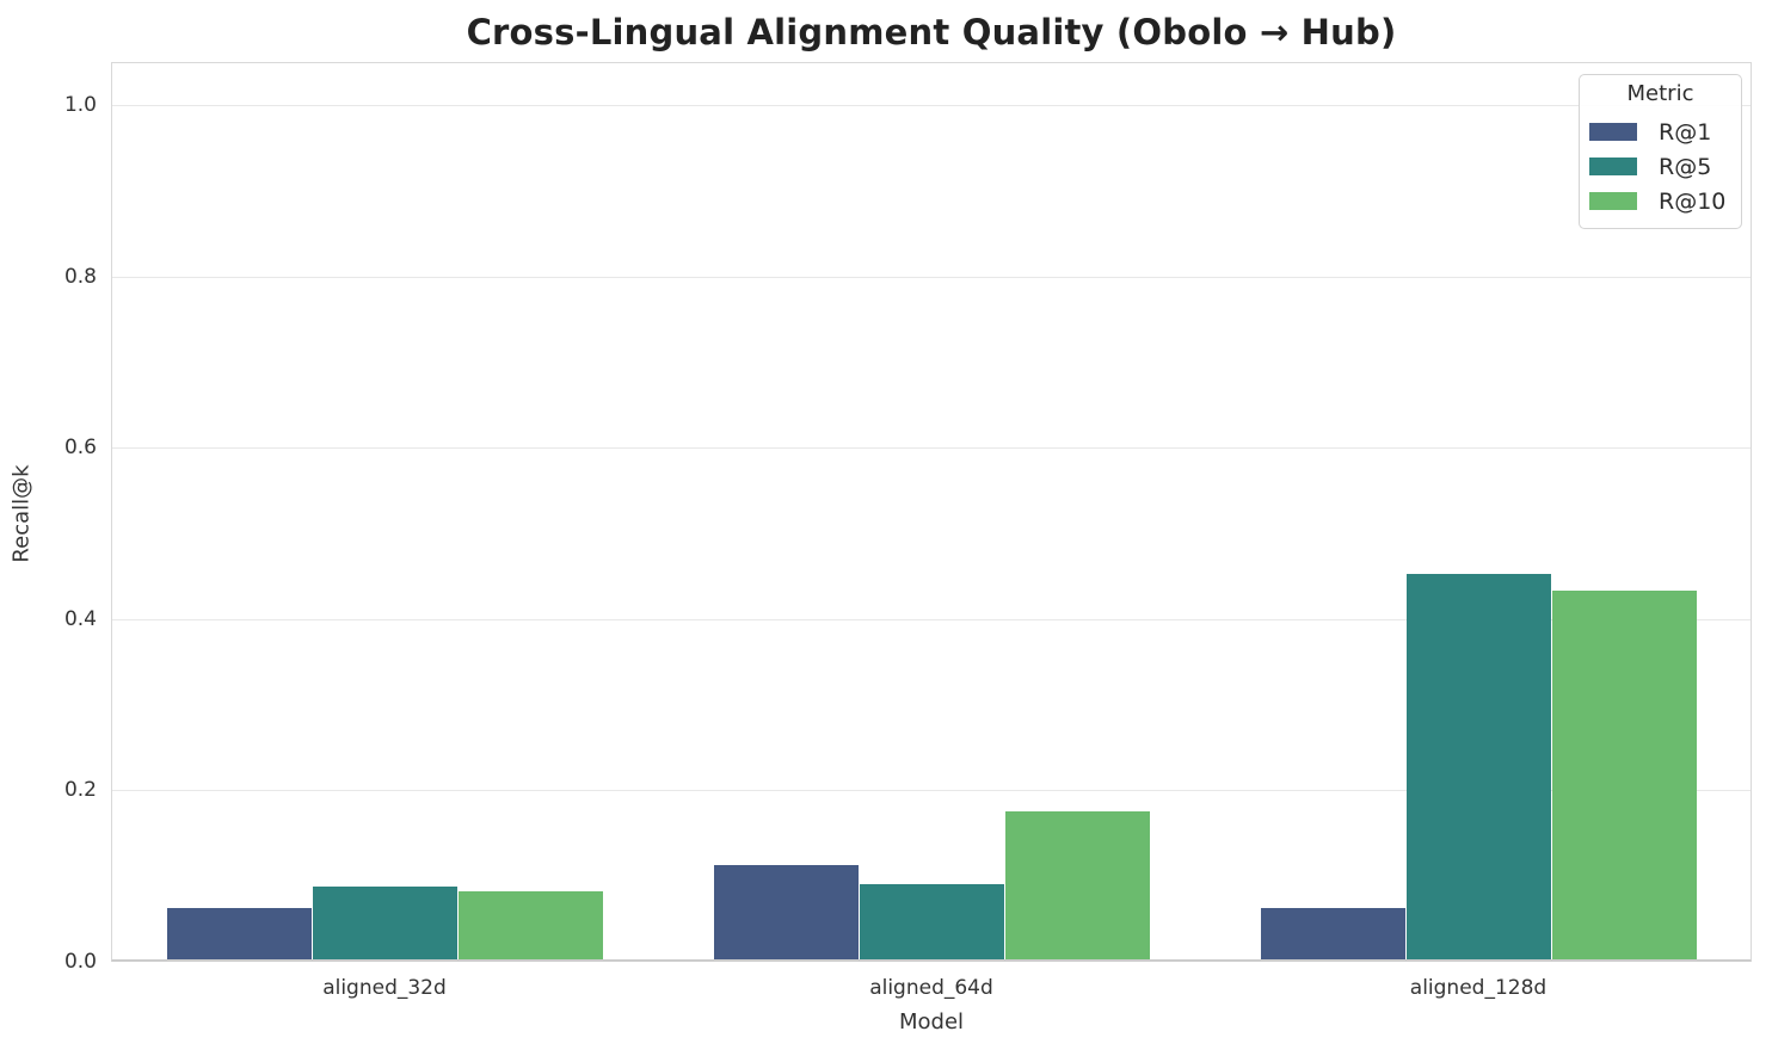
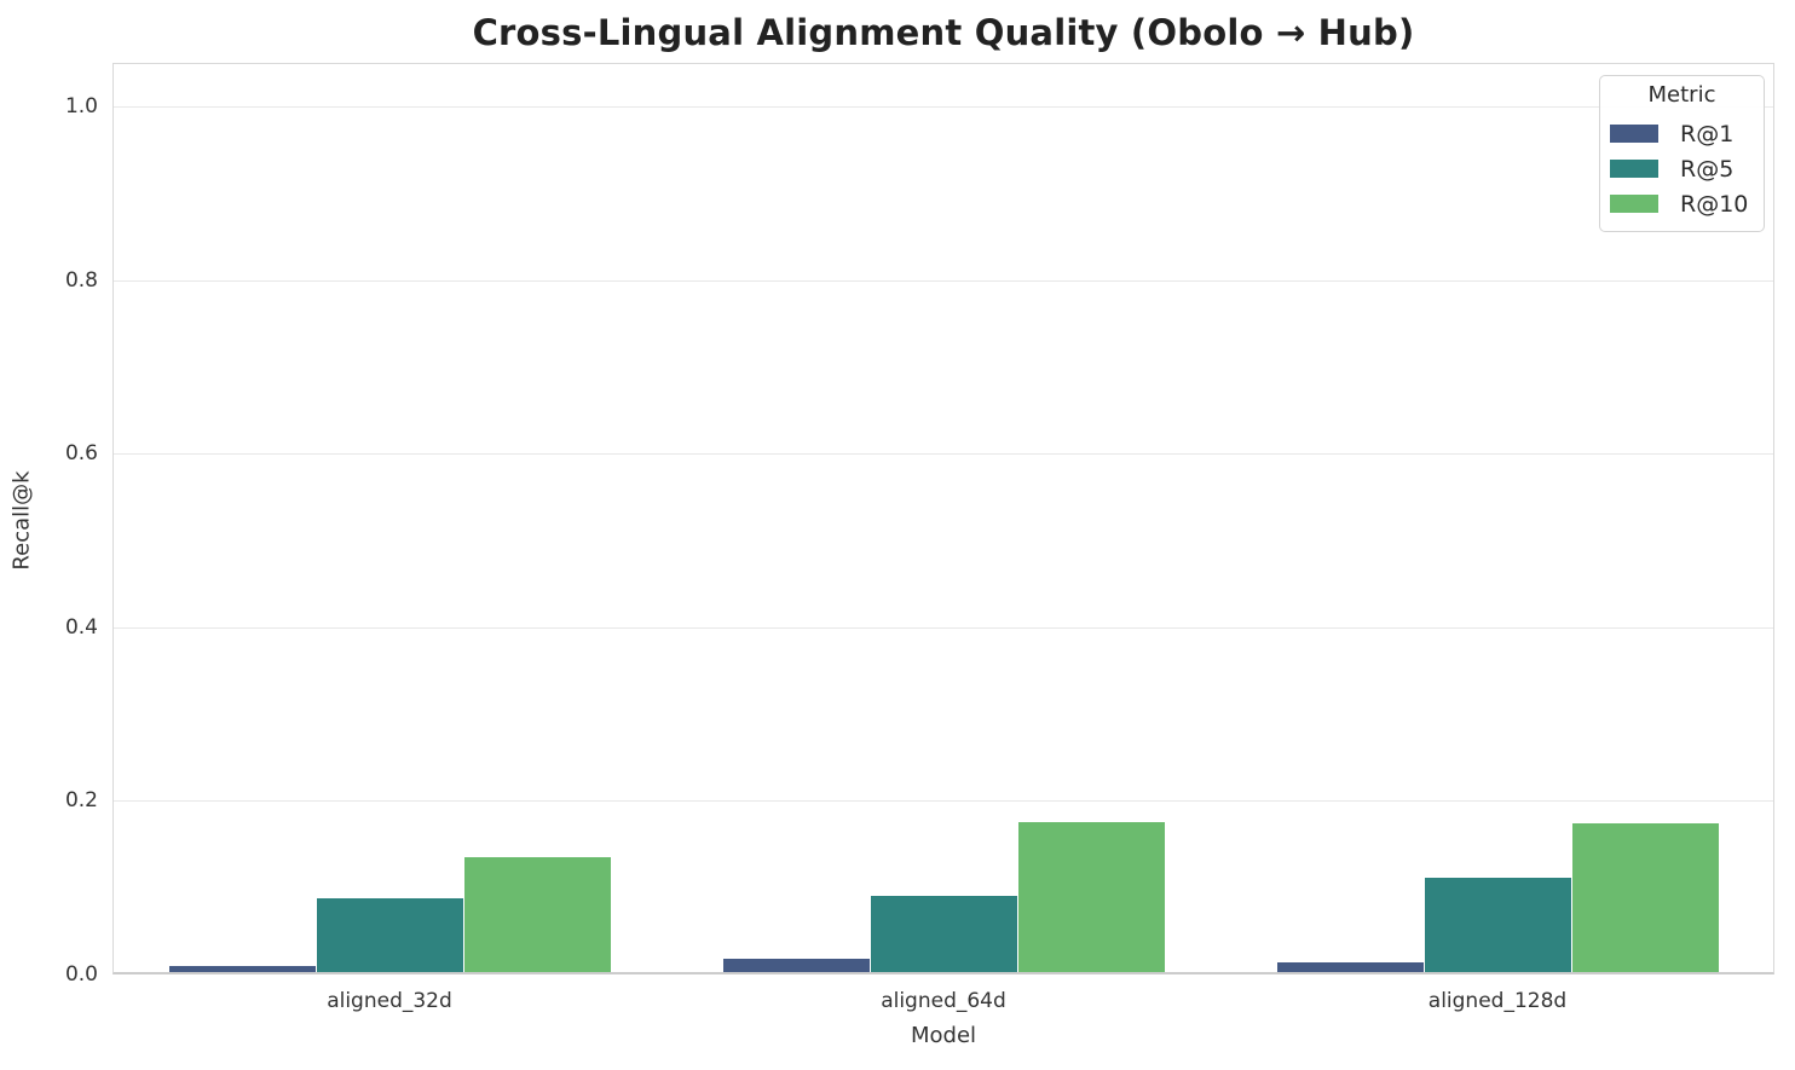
R@1/aligned_32d: 0.06 -> 0.01
R@10/aligned_32d: 0.08 -> 0.13
R@1/aligned_64d: 0.11 -> 0.01
R@1/aligned_128d: 0.06 -> 0.01
R@5/aligned_128d: 0.45 -> 0.11
R@10/aligned_128d: 0.43 -> 0.17
